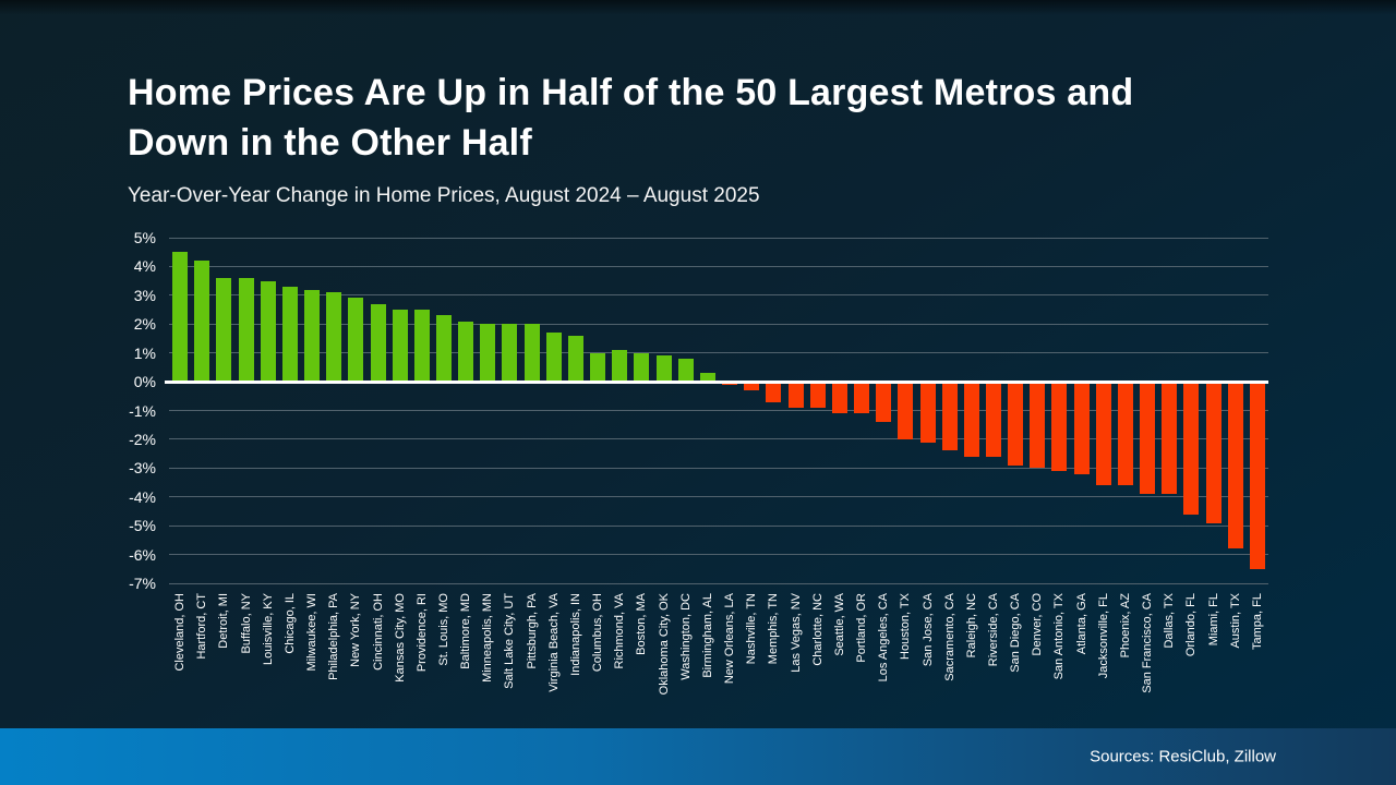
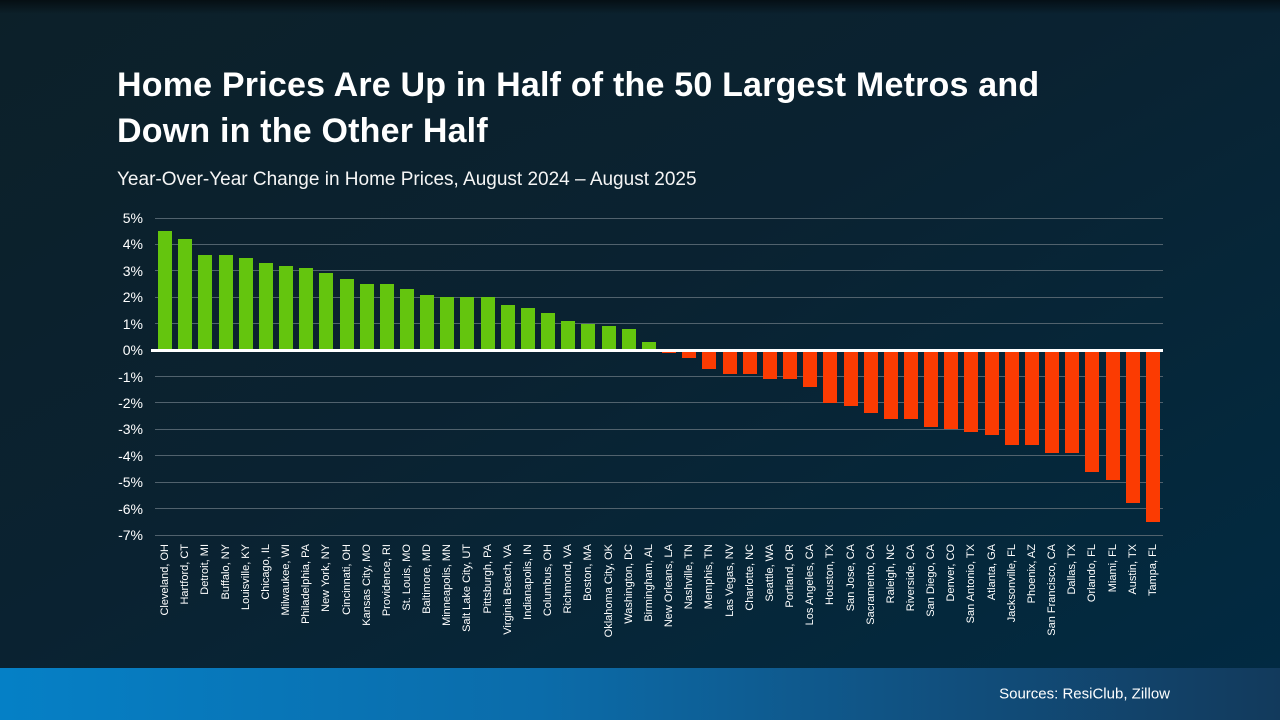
Columbus, OH: 1.0% -> 1.4%
